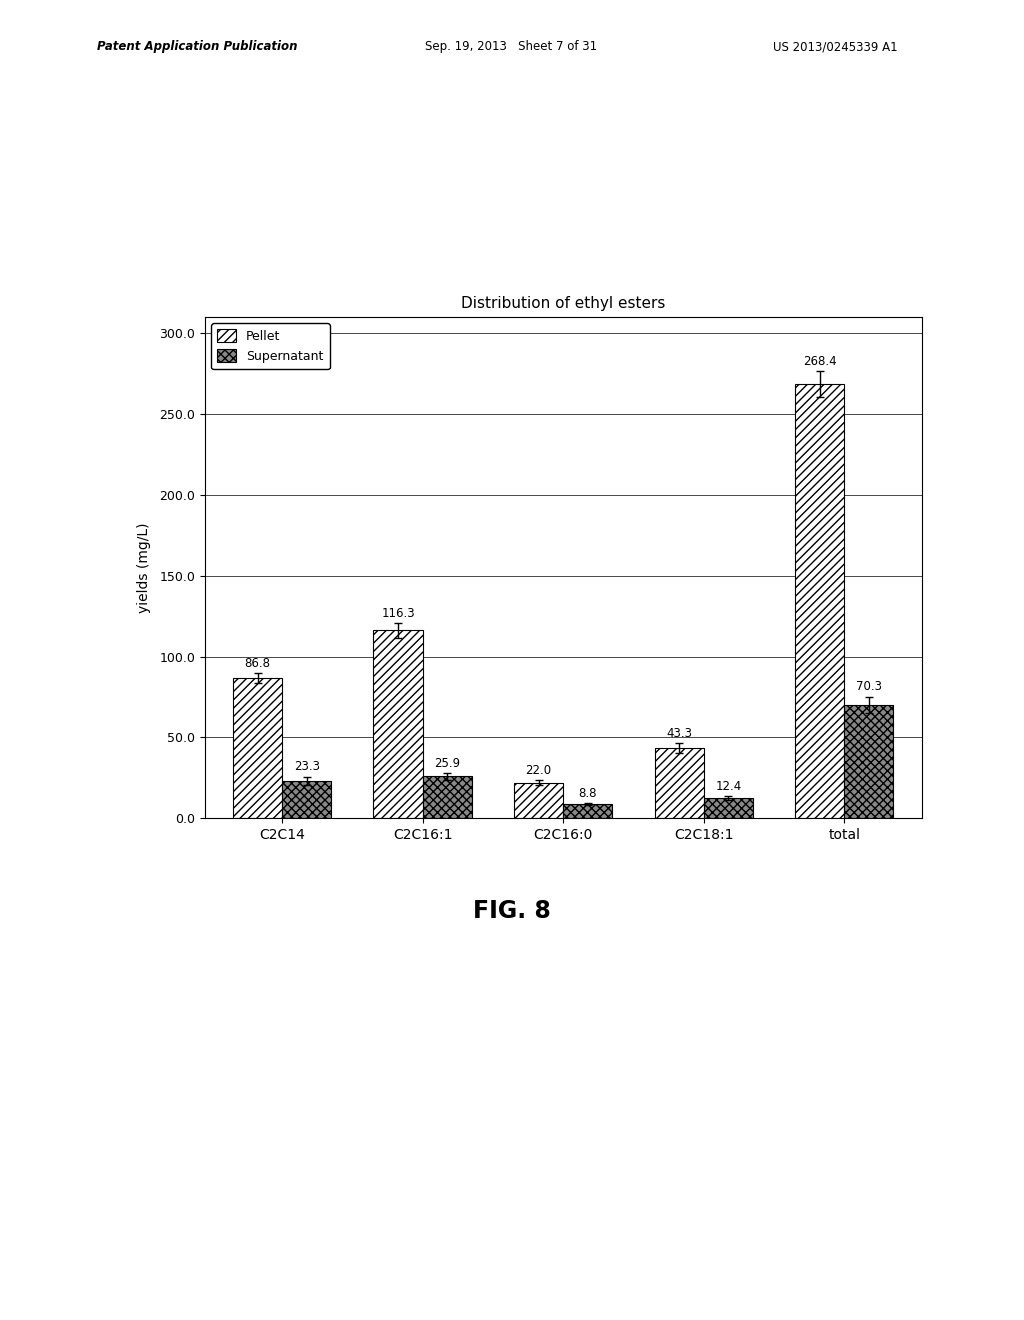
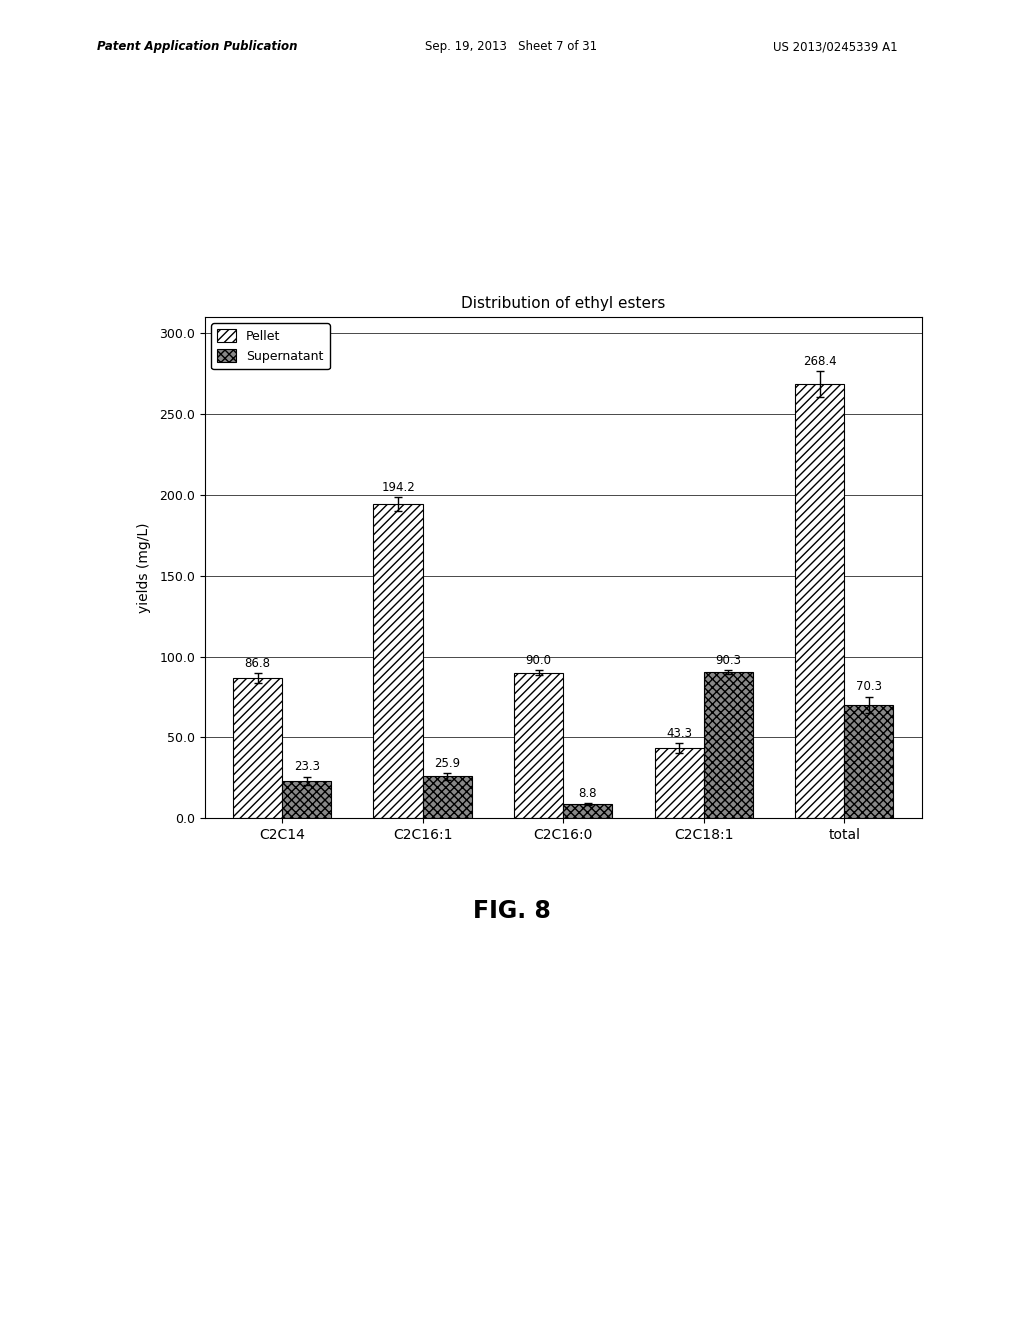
Pellet/C2C16:1: 116.3 -> 194.2
Pellet/C2C16:0: 22.0 -> 90.0
Supernatant/C2C18:1: 12.4 -> 90.3
